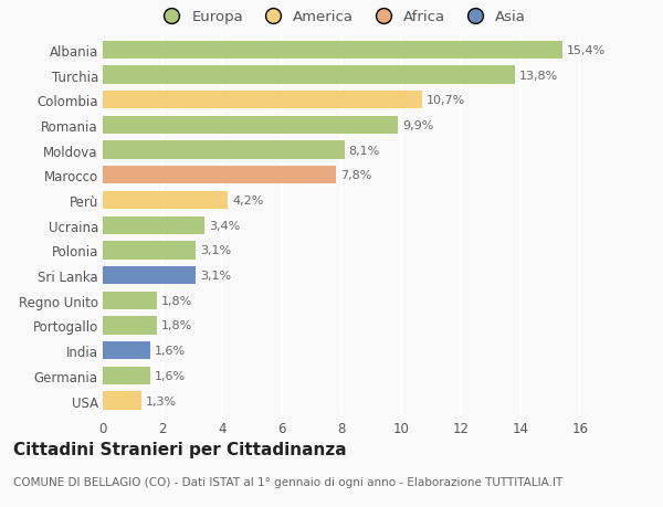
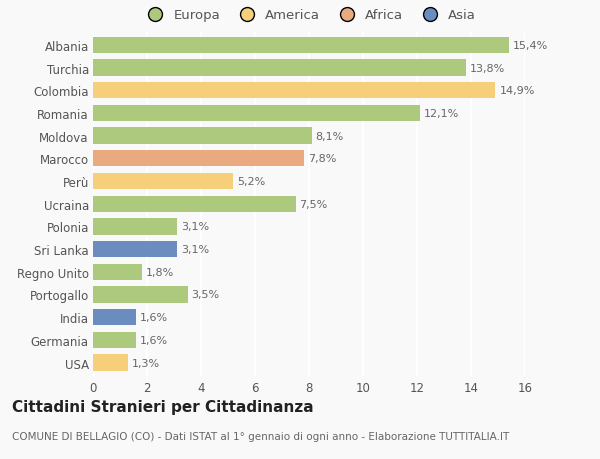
Colombia: 10,7% -> 14,9%
Romania: 9,9% -> 12,1%
Perù: 4,2% -> 5,2%
Ucraina: 3,4% -> 7,5%
Portogallo: 1,8% -> 3,5%
